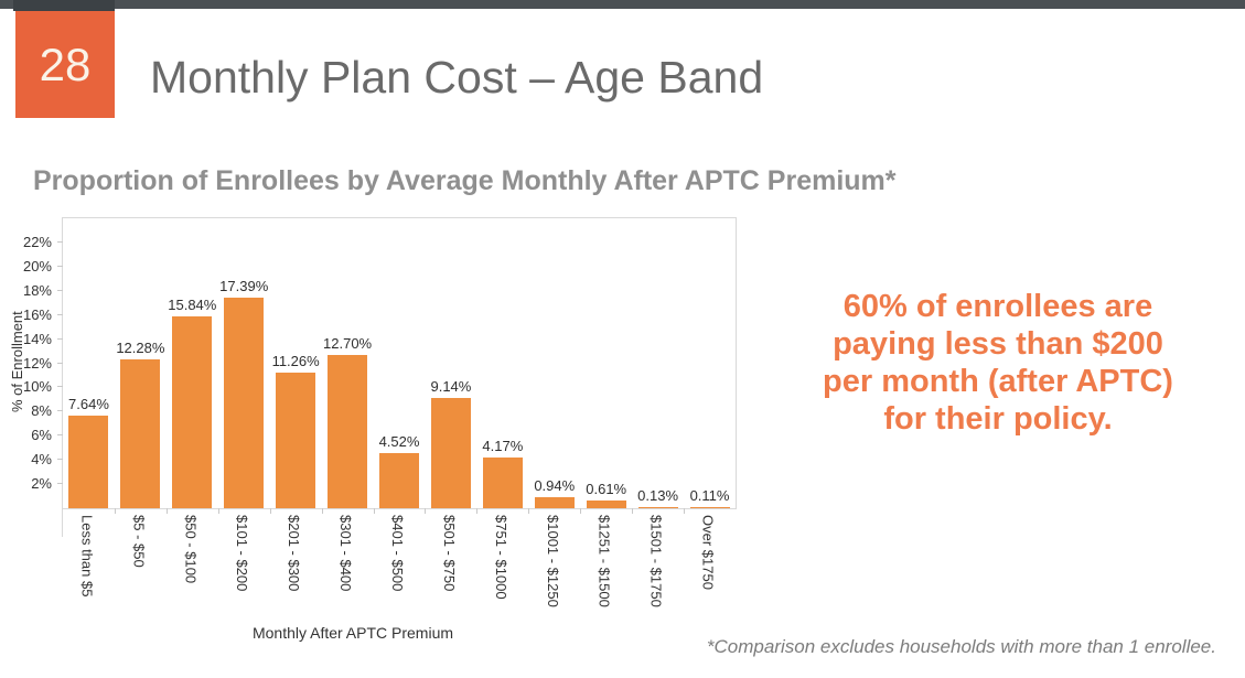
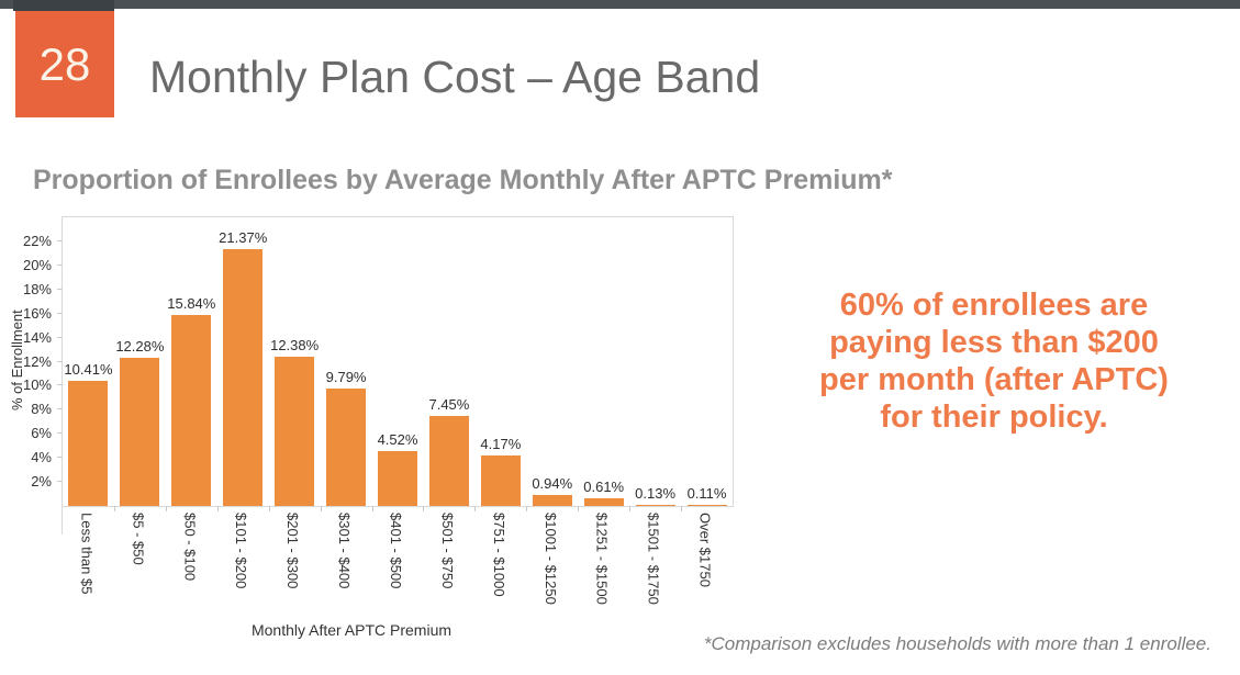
Less than $5: 7.64% -> 10.41%
$101 - $200: 17.39% -> 21.37%
$201 - $300: 11.26% -> 12.38%
$301 - $400: 12.70% -> 9.79%
$501 - $750: 9.14% -> 7.45%
